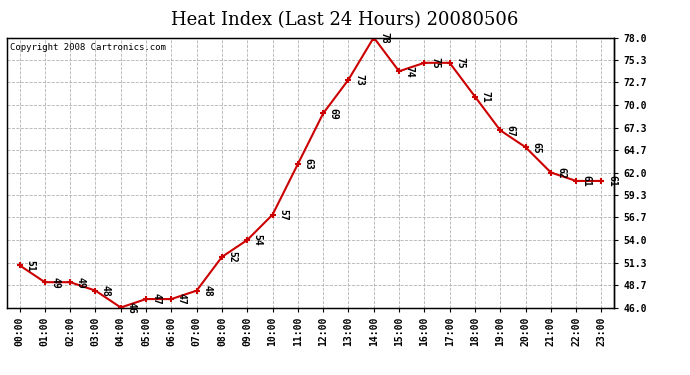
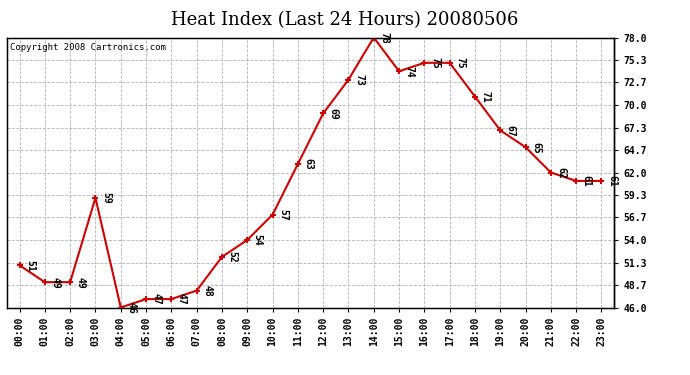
03:00: 48 -> 59
